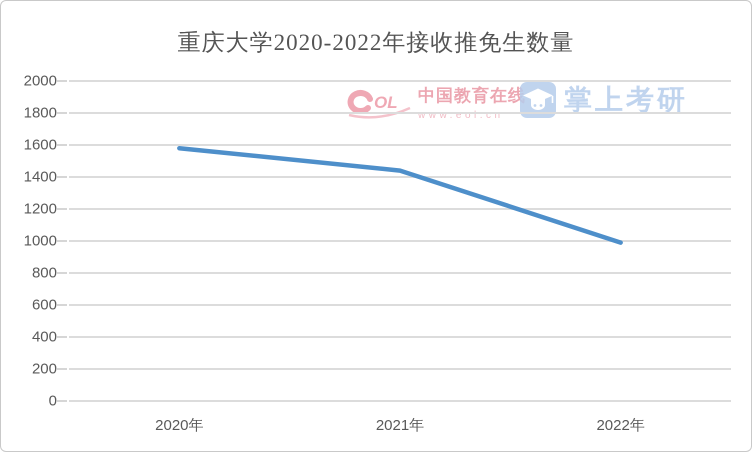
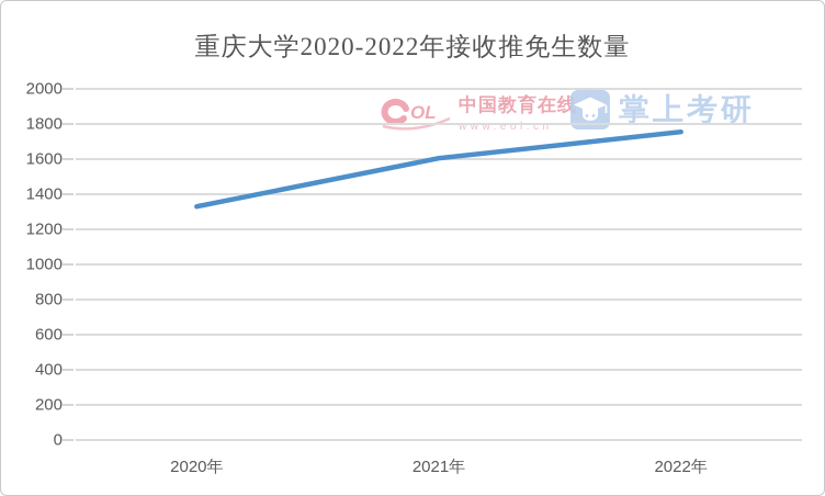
2020年: 1580 -> 1330
2021年: 1440 -> 1600
2022年: 990 -> 1760
